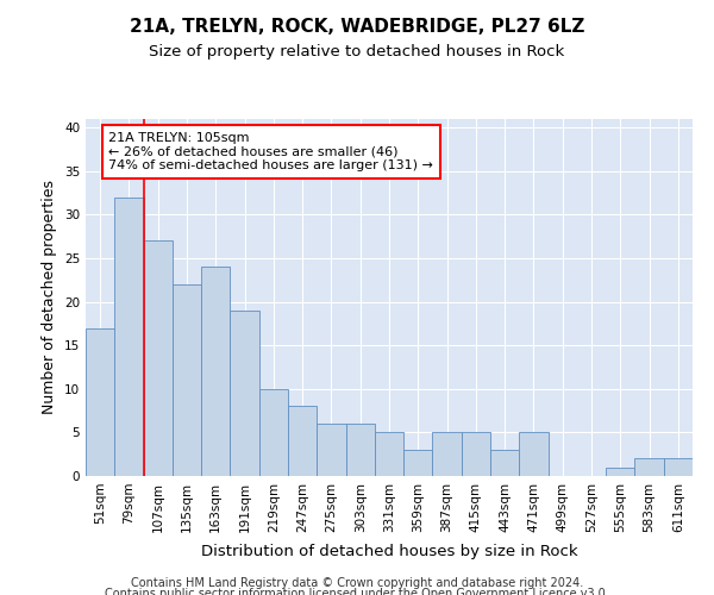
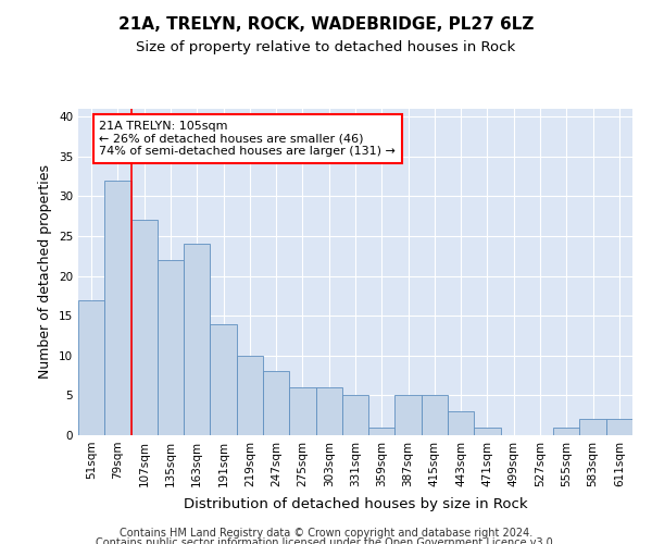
191sqm: 19 -> 14
359sqm: 3 -> 1
471sqm: 5 -> 1
